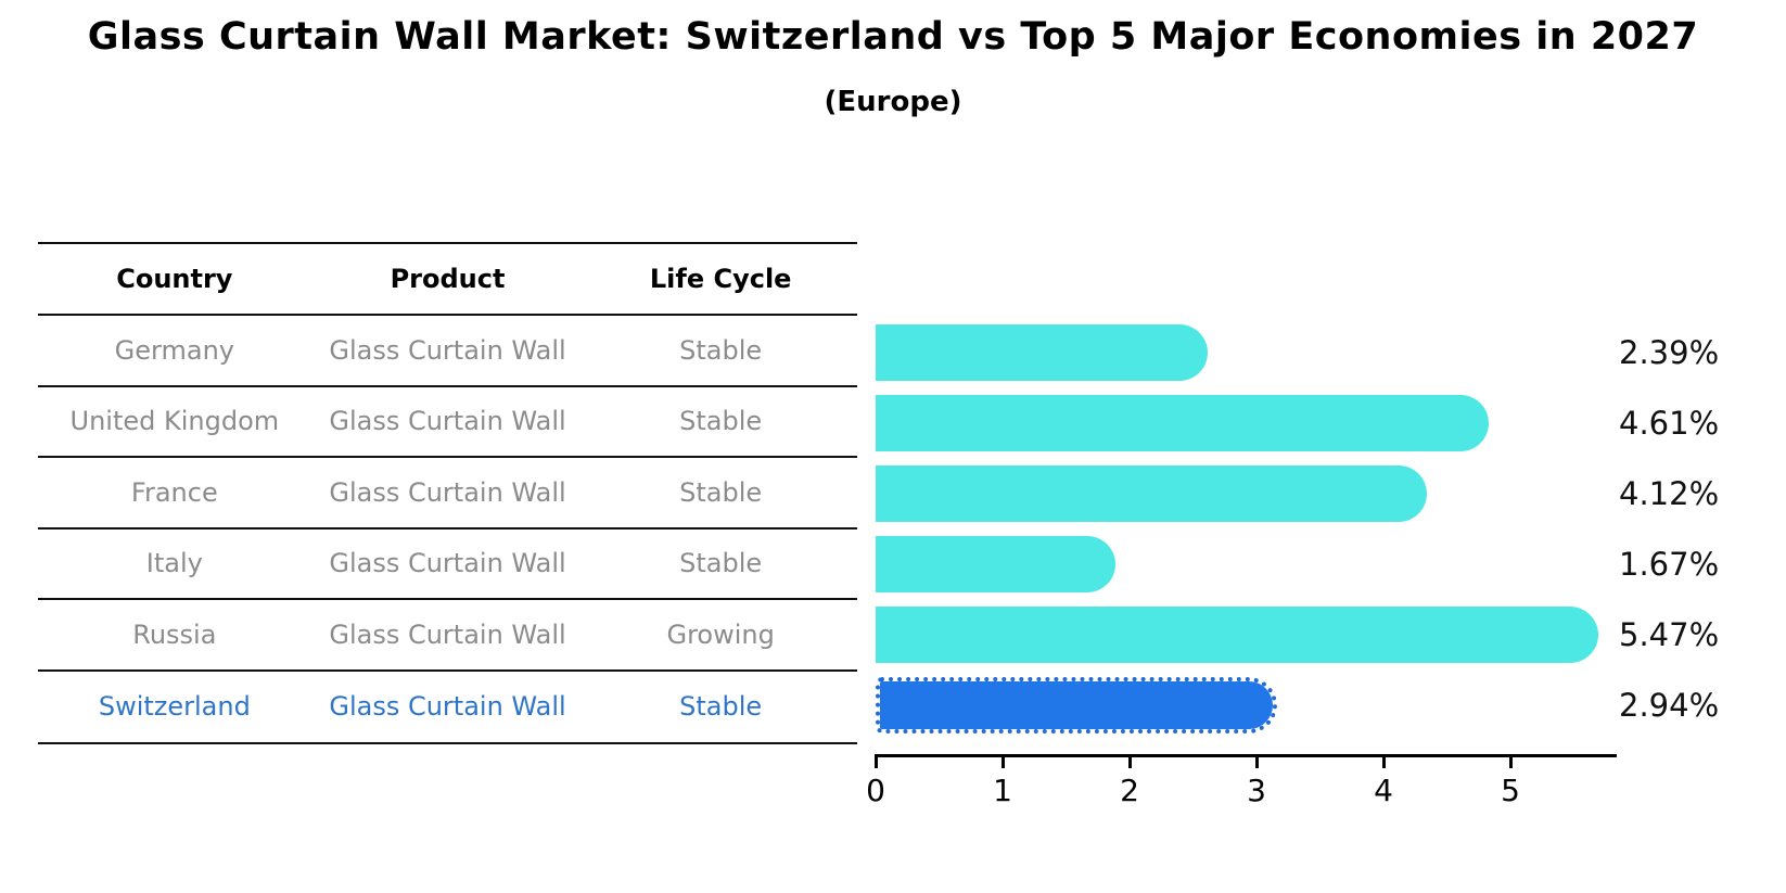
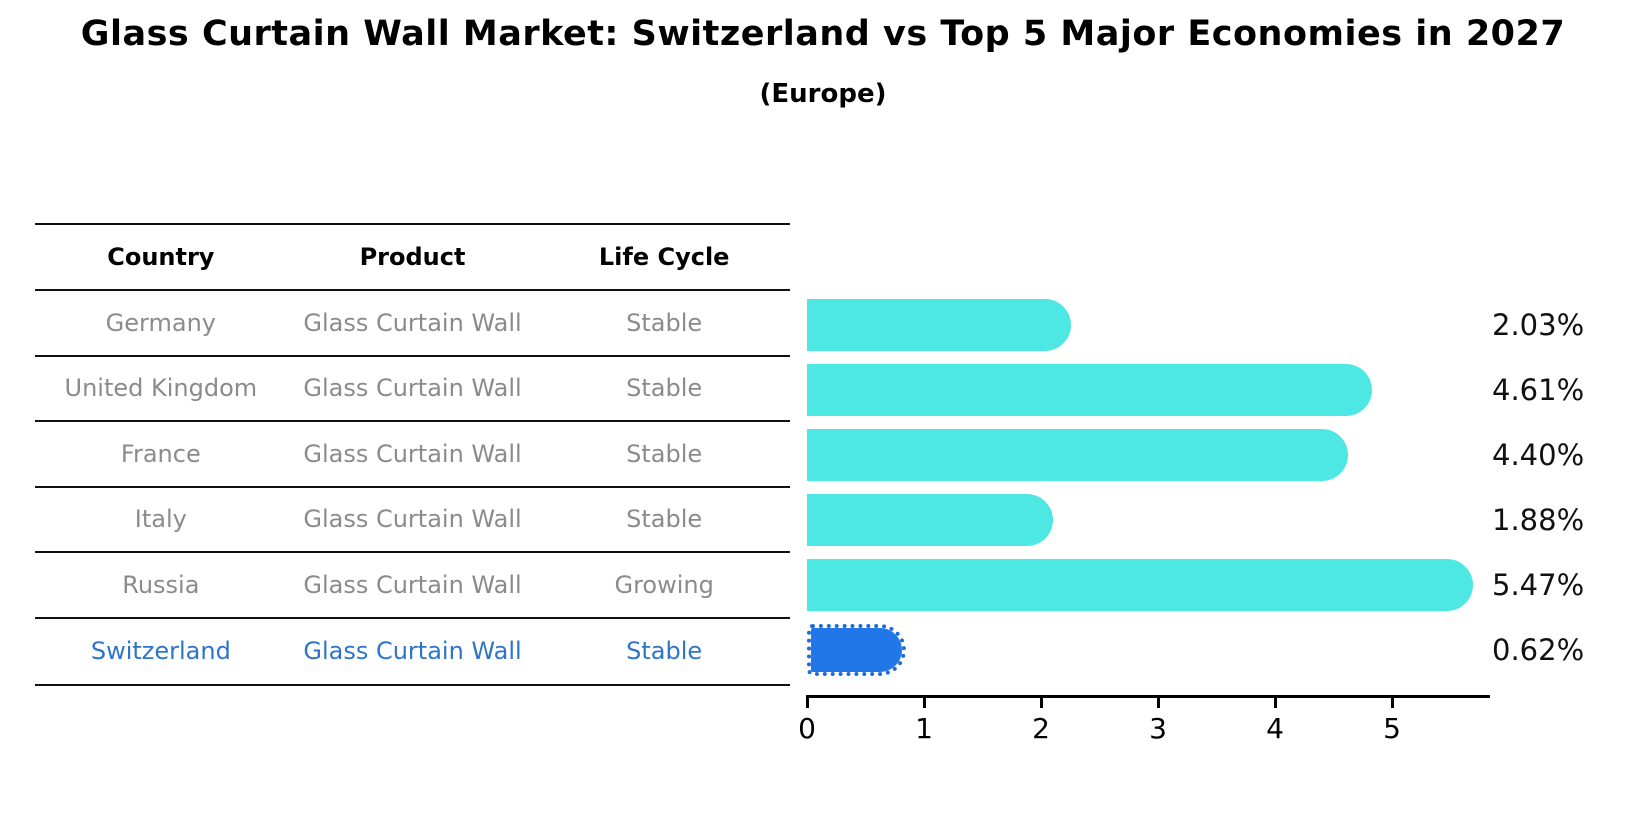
Germany: 2.39% -> 2.03%
France: 4.12% -> 4.40%
Italy: 1.67% -> 1.88%
Switzerland: 2.94% -> 0.62%
